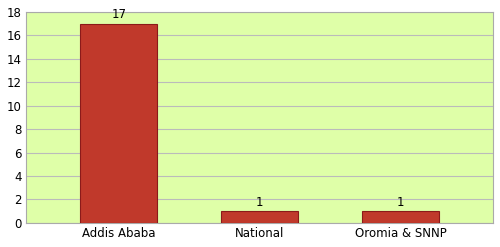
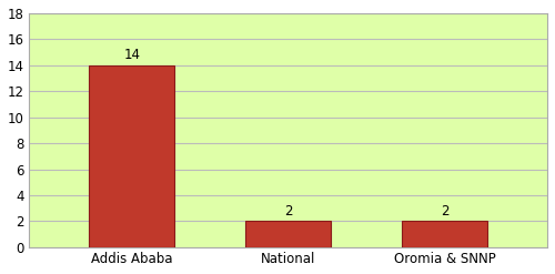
Addis Ababa: 17 -> 14
National: 1 -> 2
Oromia & SNNP: 1 -> 2
